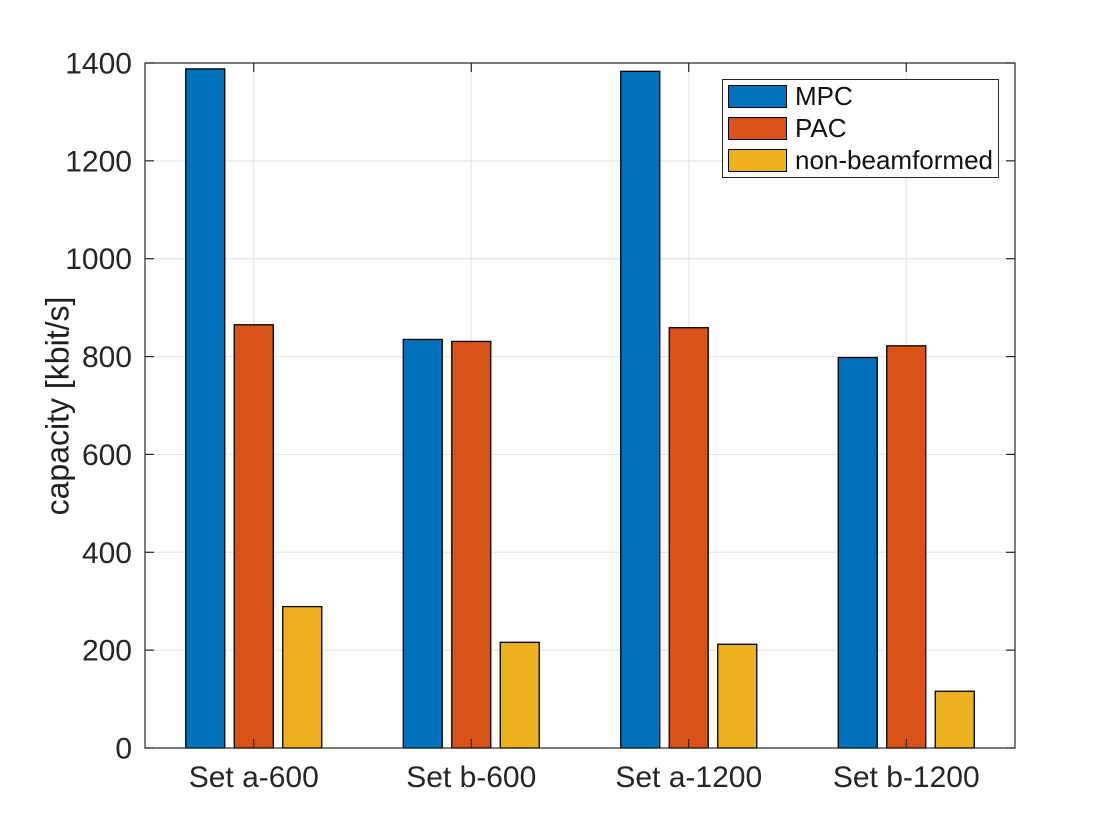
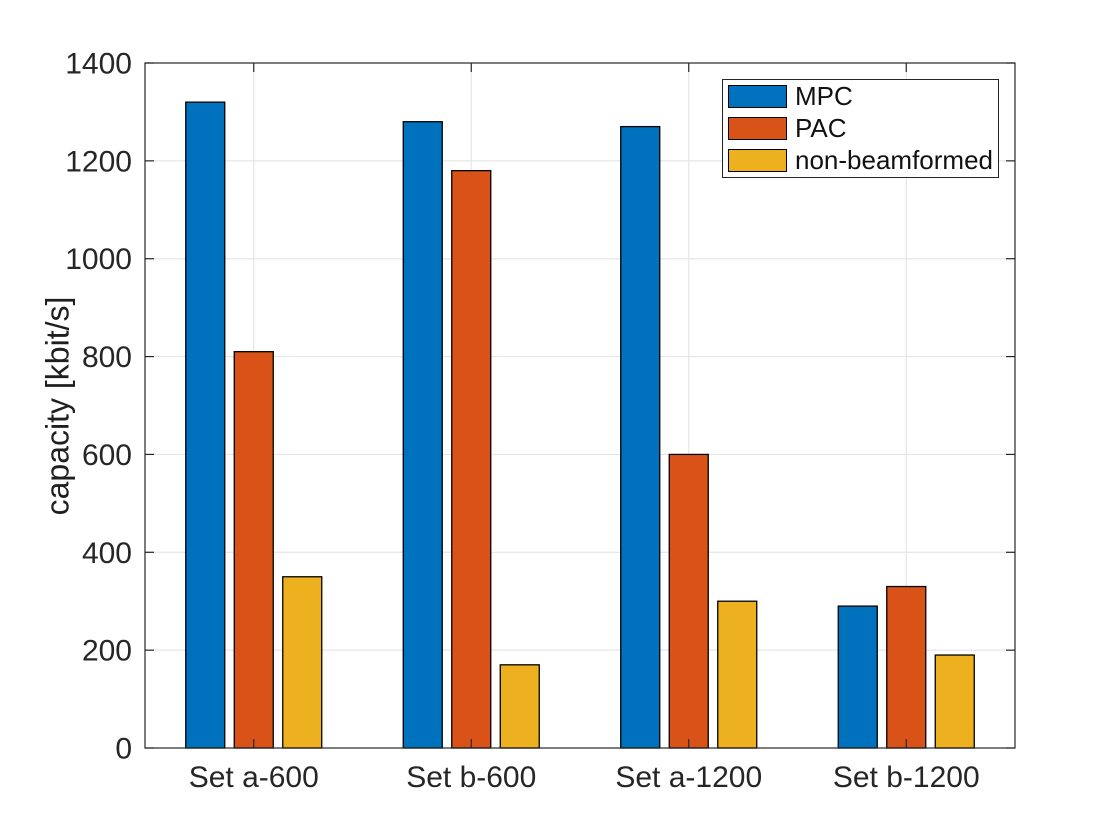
MPC/Set a-600: 1390 -> 1320
PAC/Set a-600: 860 -> 810
non-beamformed/Set a-600: 290 -> 350
MPC/Set b-600: 840 -> 1280
PAC/Set b-600: 830 -> 1180
non-beamformed/Set b-600: 220 -> 170
MPC/Set a-1200: 1380 -> 1270
PAC/Set a-1200: 860 -> 600
non-beamformed/Set a-1200: 210 -> 300
MPC/Set b-1200: 800 -> 290
PAC/Set b-1200: 820 -> 330
non-beamformed/Set b-1200: 120 -> 190
